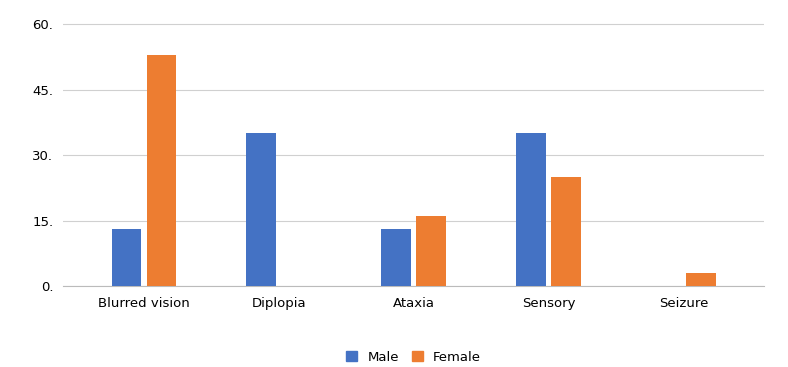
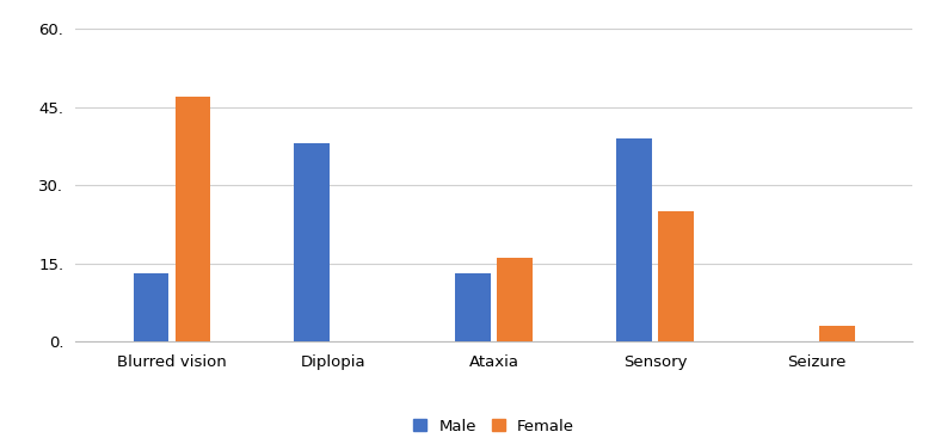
Female/Blurred vision: 53. -> 47.
Male/Diplopia: 35. -> 38.
Male/Sensory: 35. -> 39.
